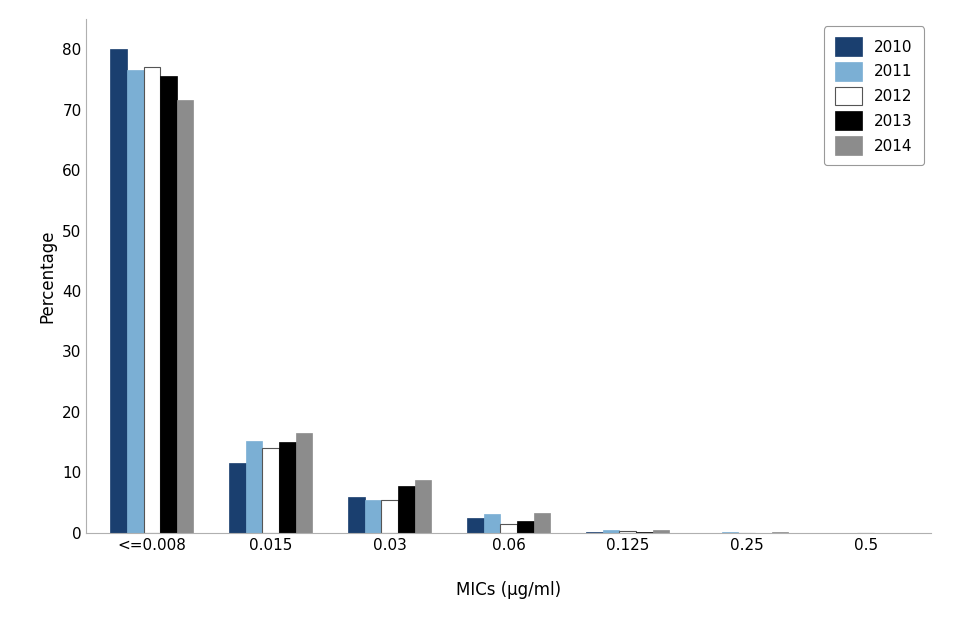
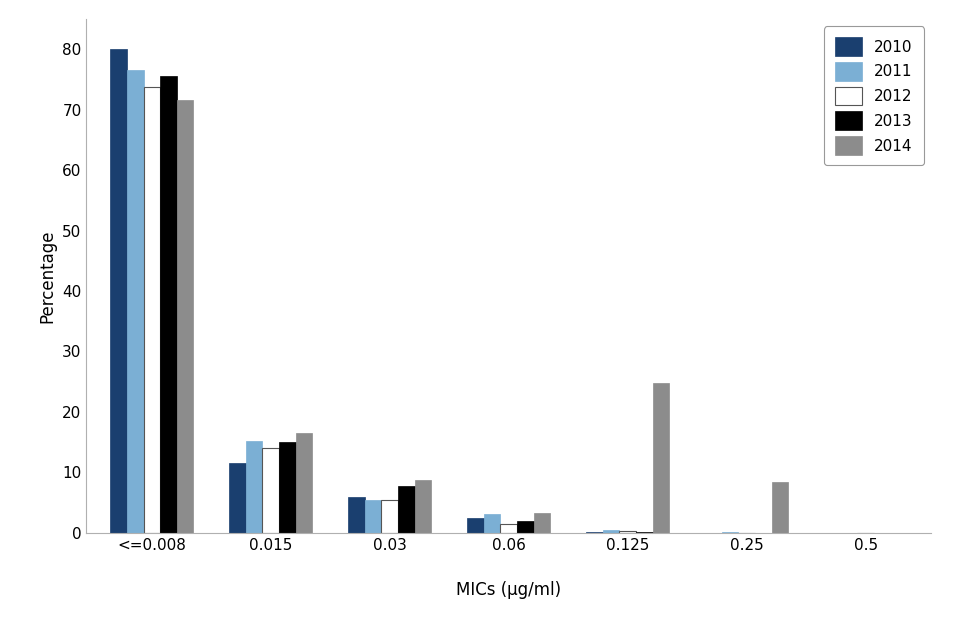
2012/<=0.008: 77.0 -> 73.8
2014/0.125: 0.6 -> 24.8
2014/0.25: 0.1 -> 8.4
